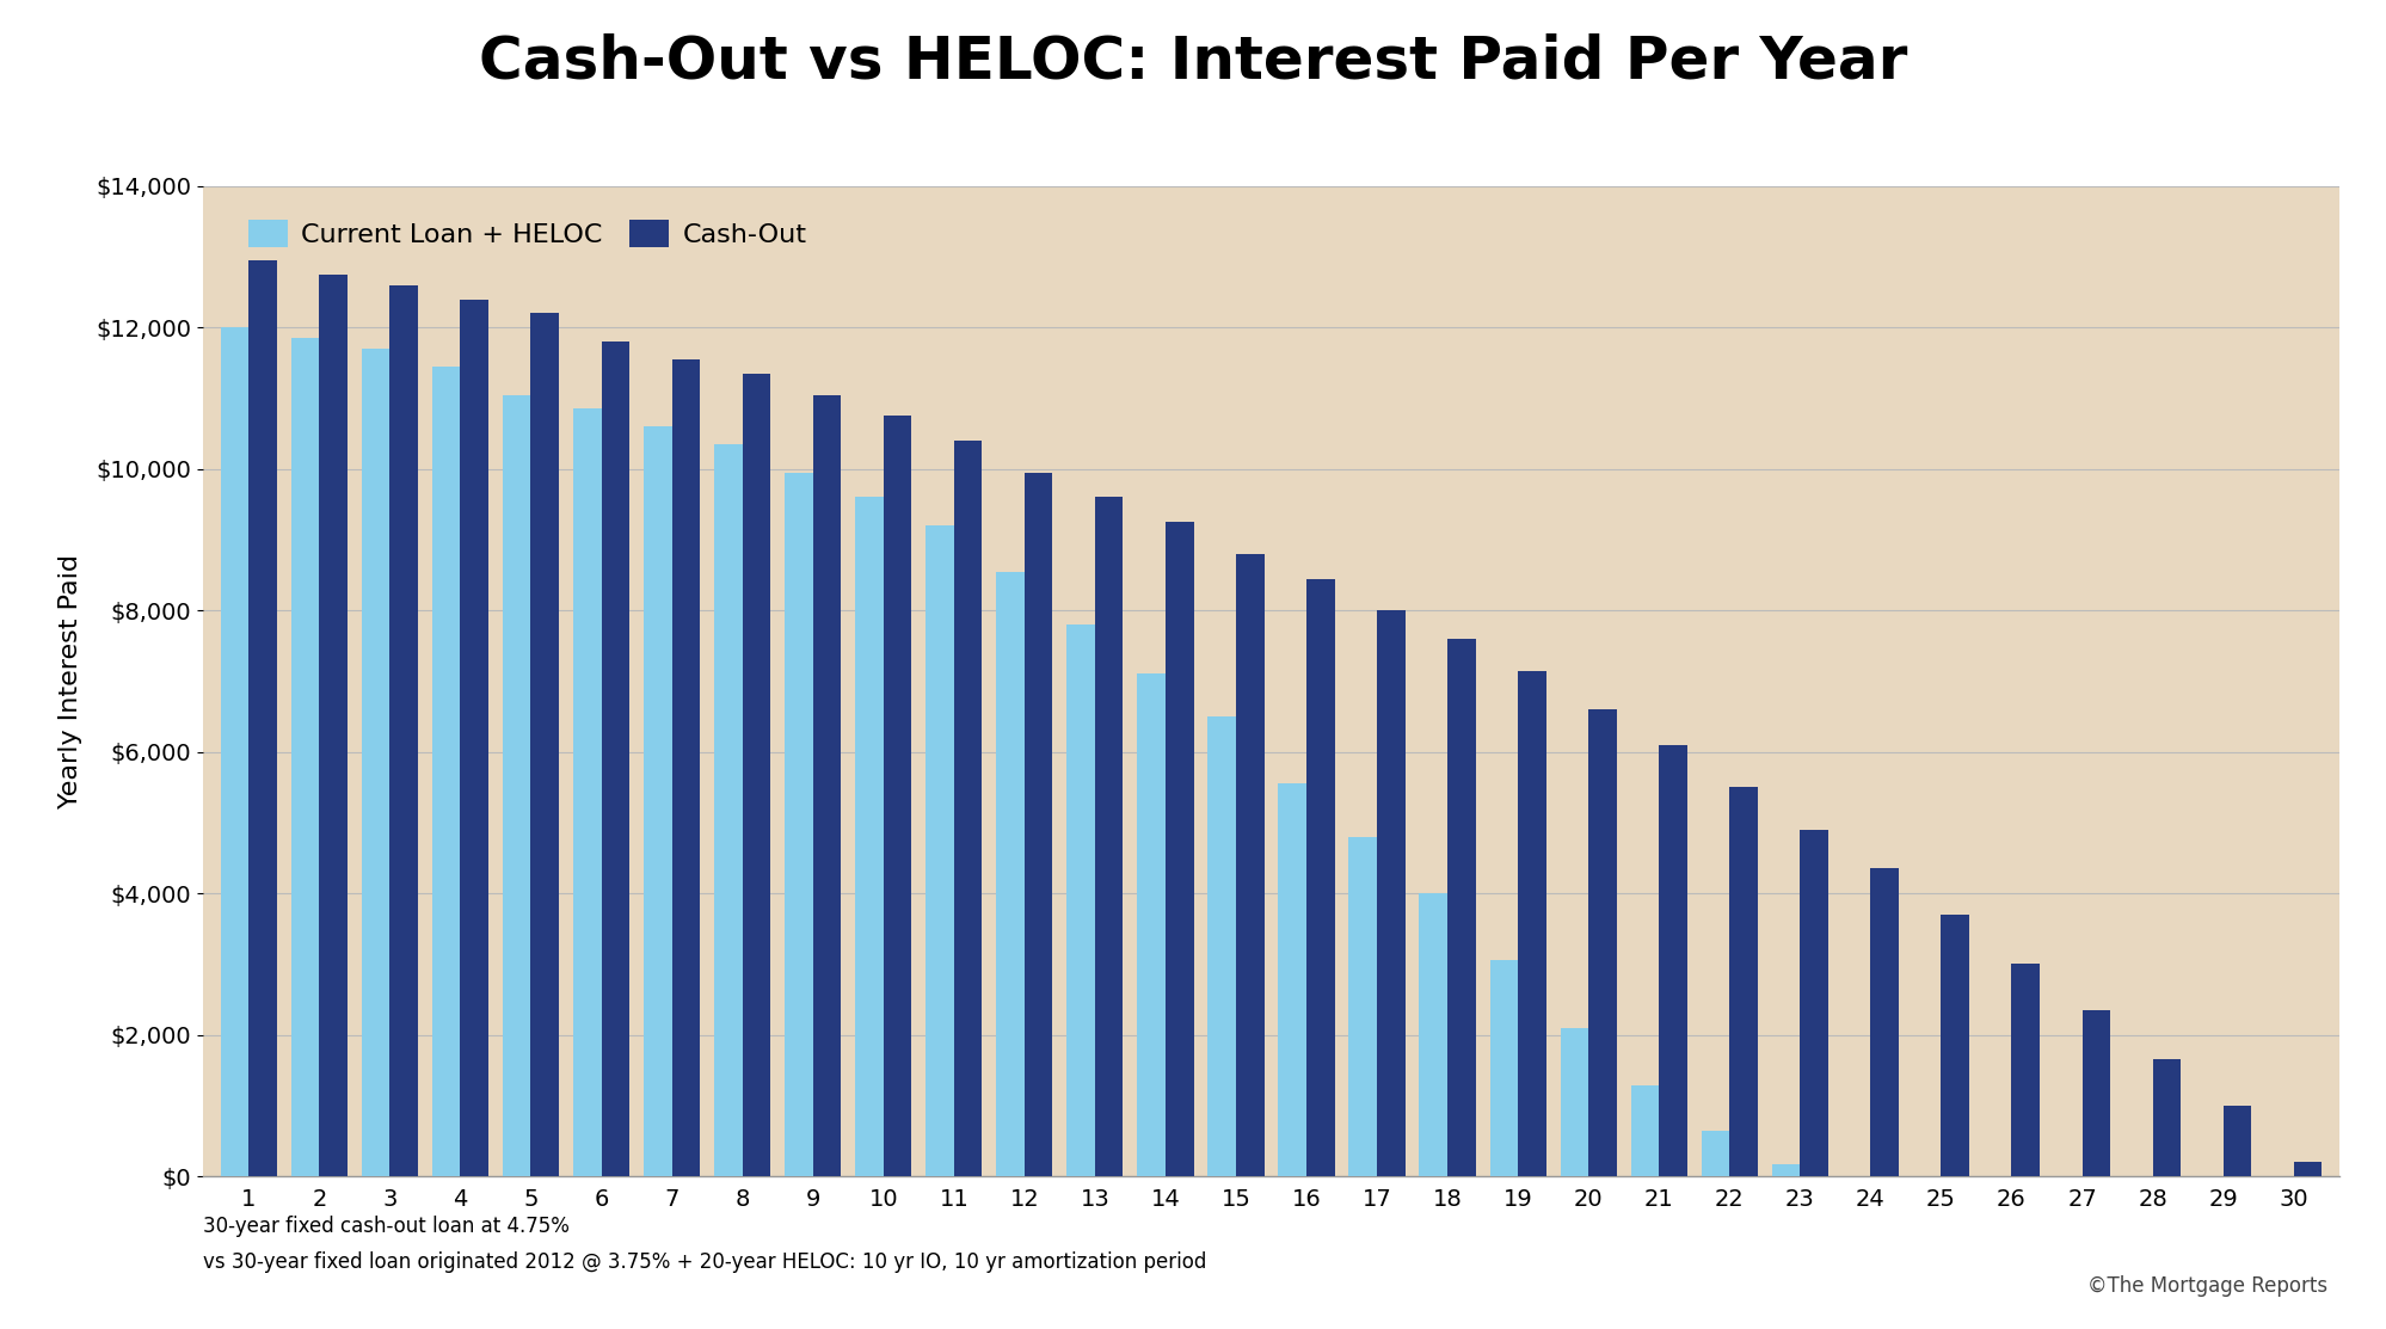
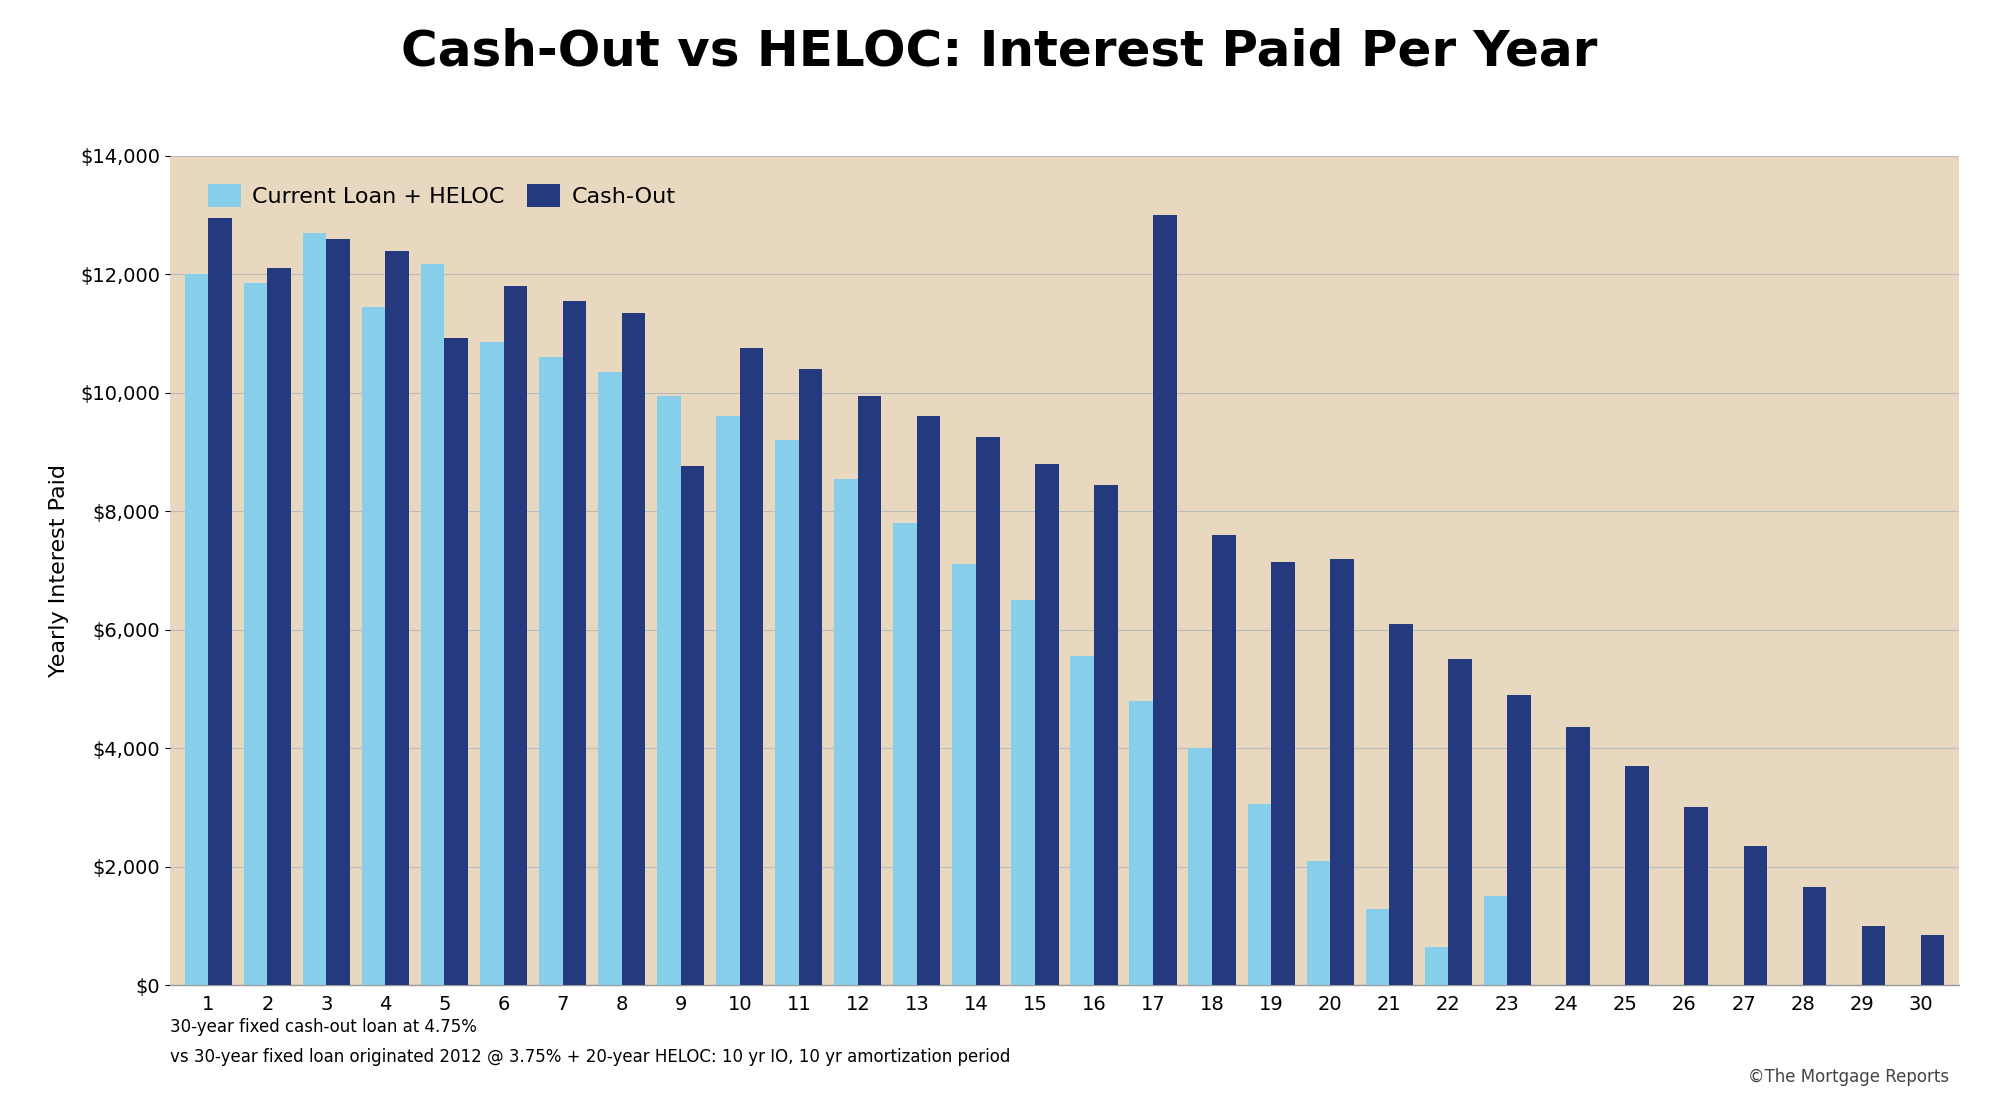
Cash-Out/2: $12,750 -> $12,100
Current Loan + HELOC/3: $11,700 -> $12,700
Current Loan + HELOC/5: $11,050 -> $12,180
Cash-Out/5: $12,200 -> $10,920
Cash-Out/9: $11,050 -> $8,760
Cash-Out/17: $8,000 -> $13,000
Cash-Out/20: $6,600 -> $7,200
Current Loan + HELOC/23: $170 -> $1,500
Cash-Out/30: $200 -> $840
